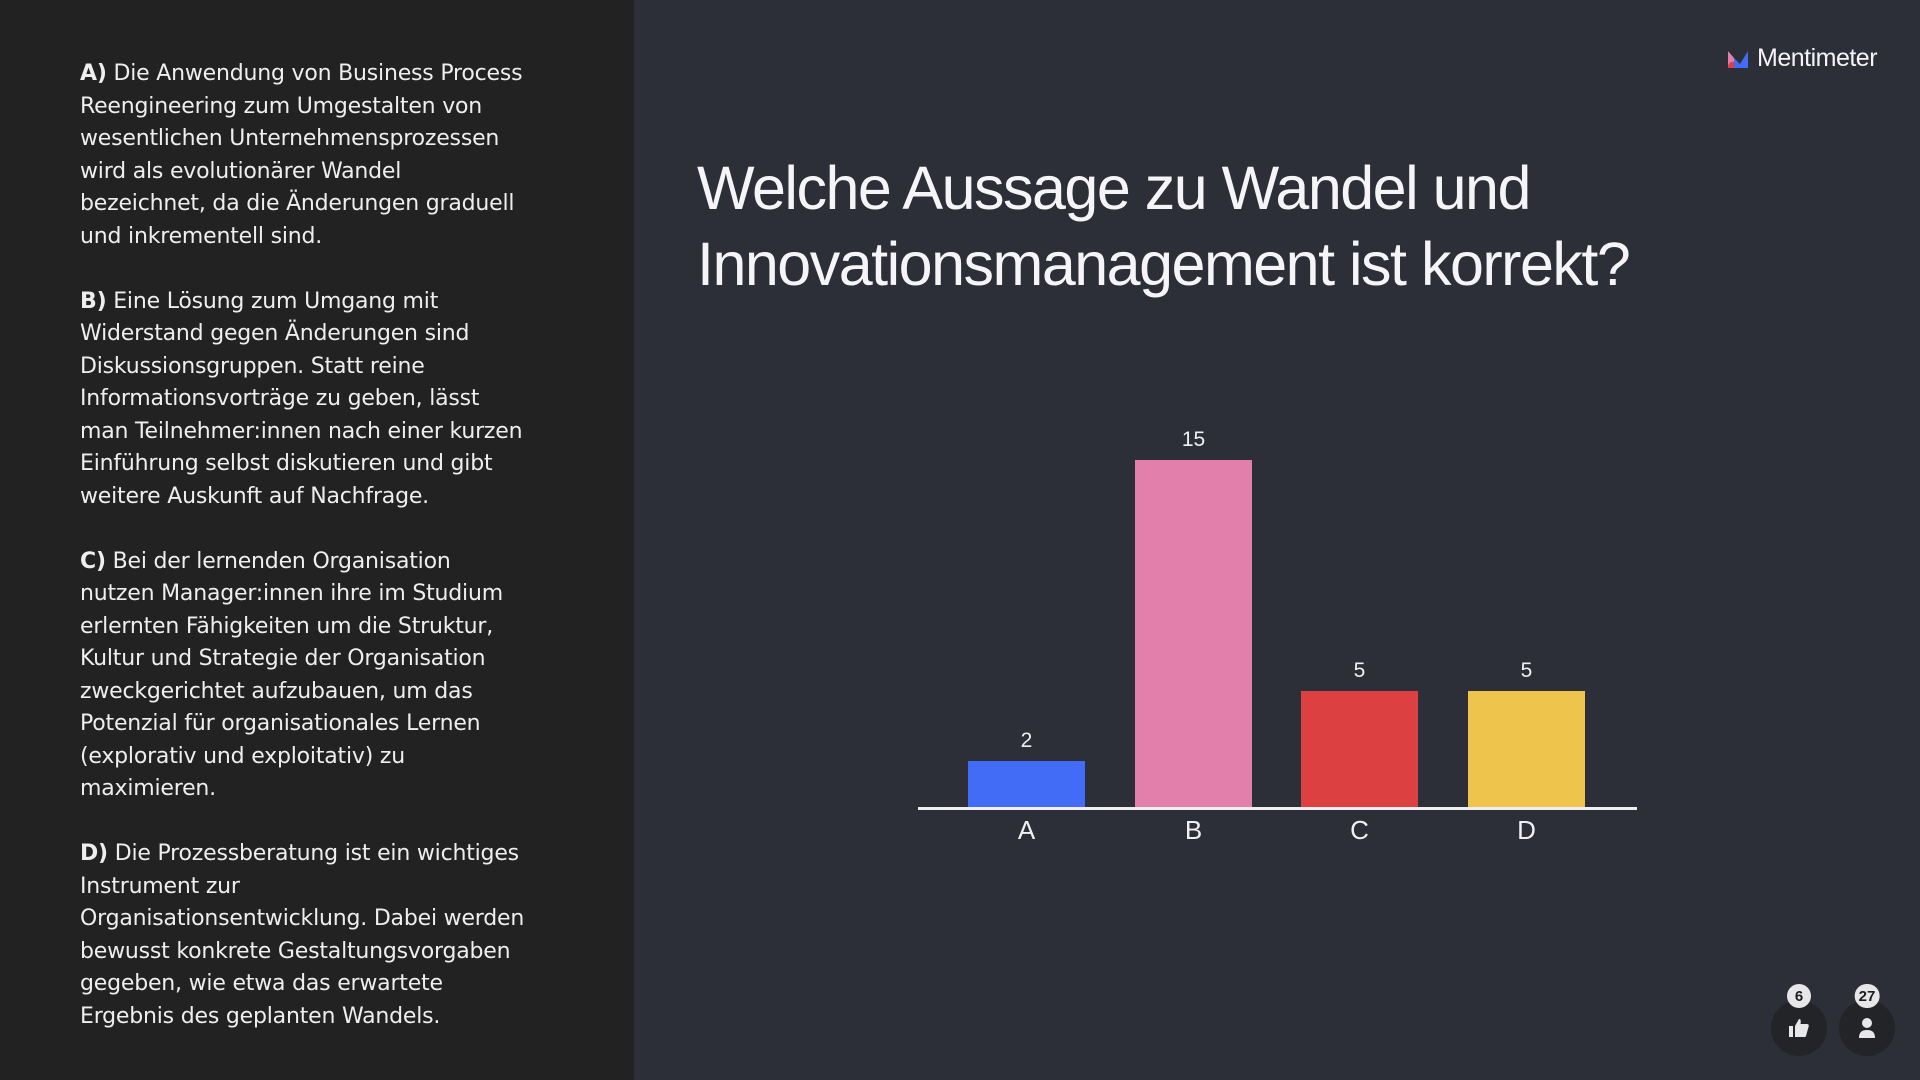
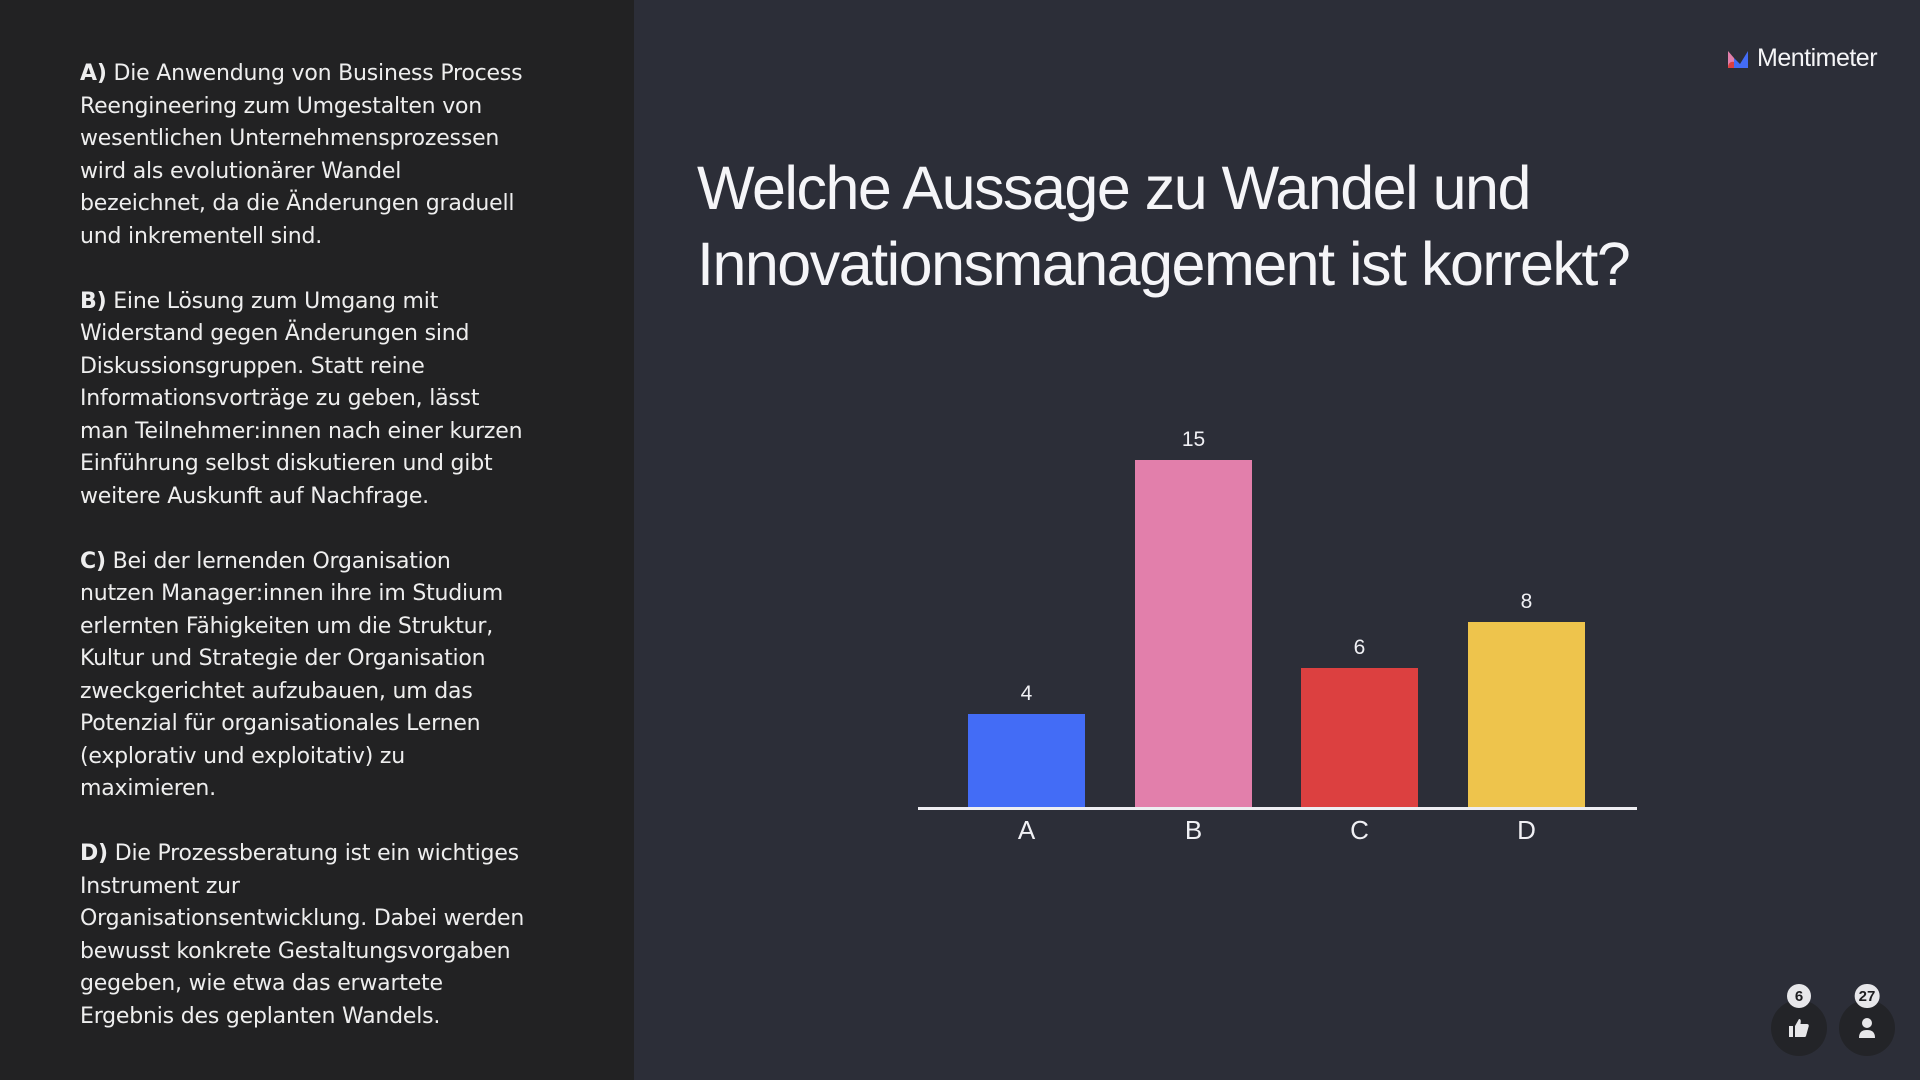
A: 2 -> 4
C: 5 -> 6
D: 5 -> 8
